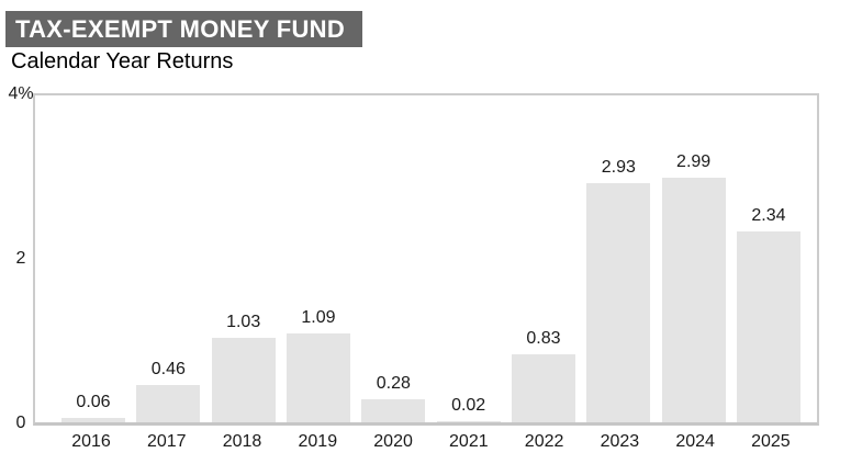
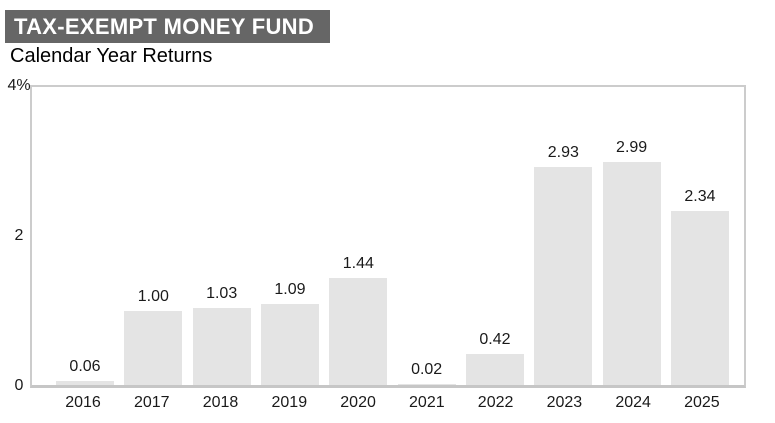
2017: 0.46 -> 1.00
2020: 0.28 -> 1.44
2022: 0.83 -> 0.42
